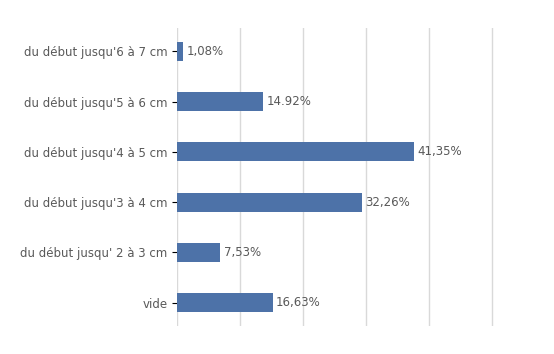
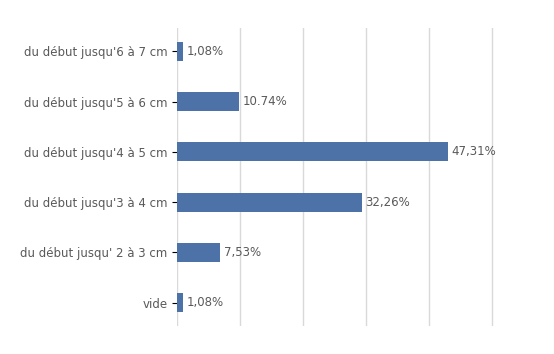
du début jusqu'5 à 6 cm: 14.92% -> 10.74%
du début jusqu'4 à 5 cm: 41,35% -> 47,31%
vide: 16,63% -> 1,08%
